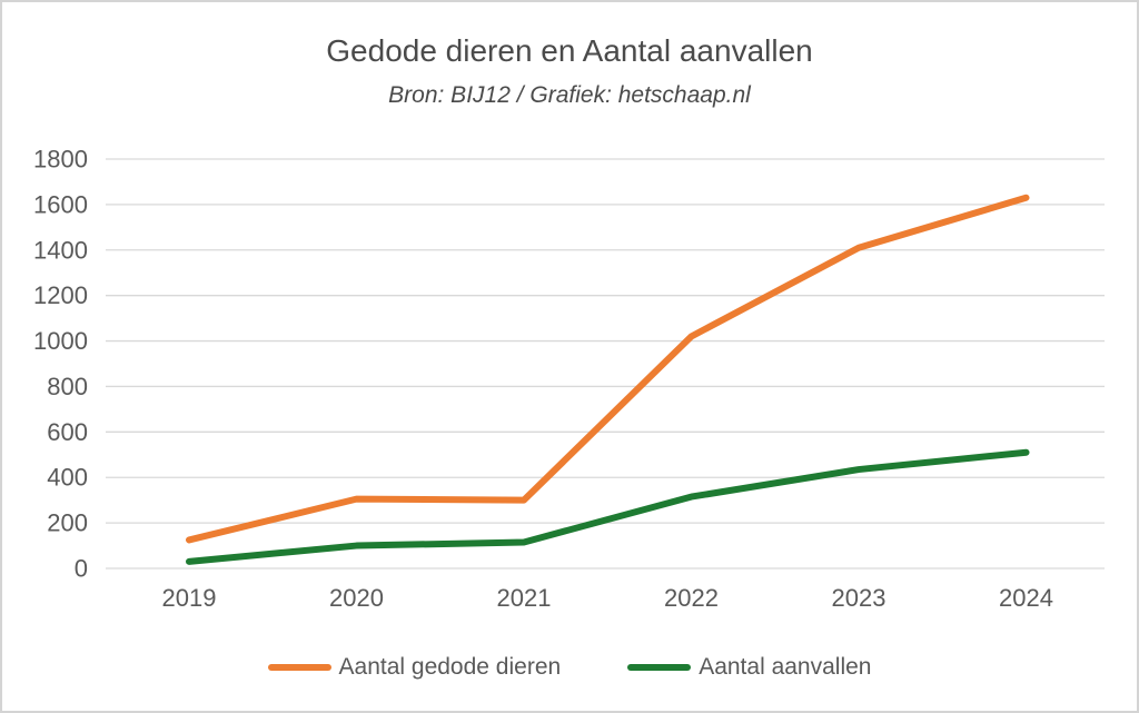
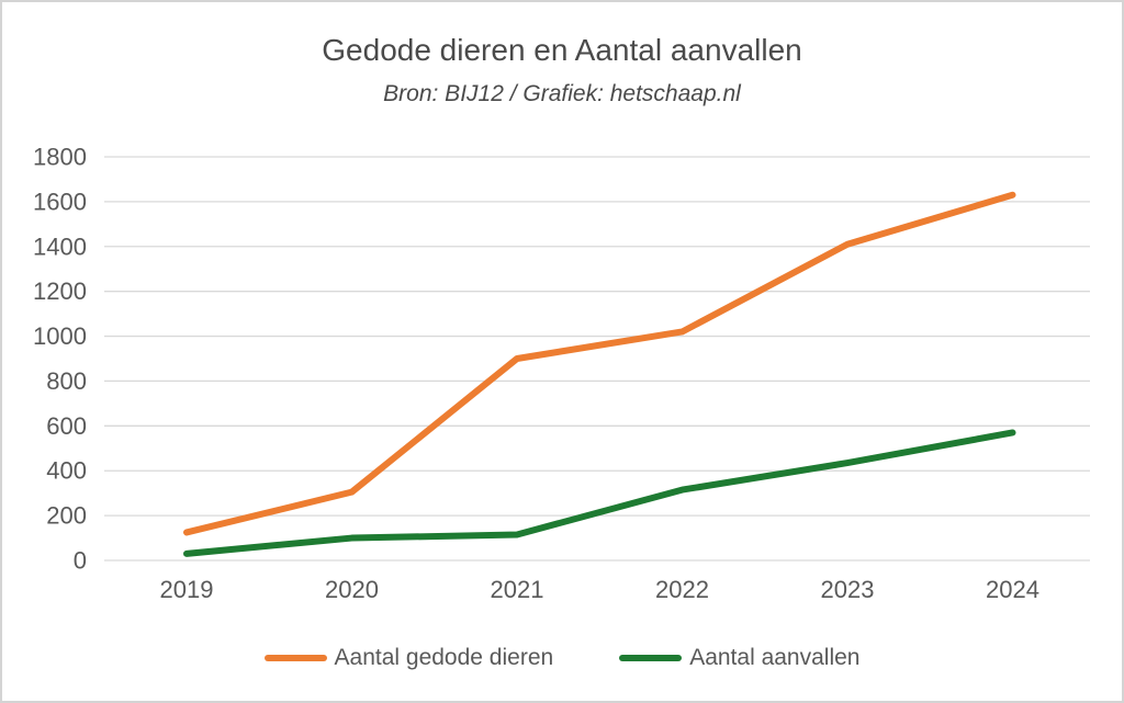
Aantal gedode dieren/2021: 300 -> 900
Aantal aanvallen/2024: 510 -> 570
